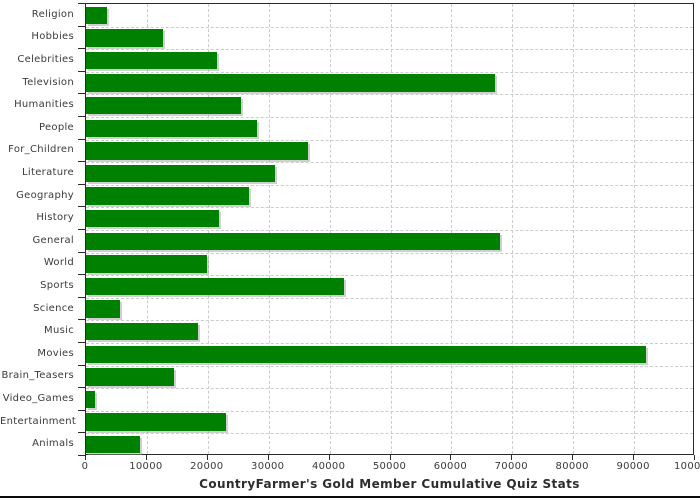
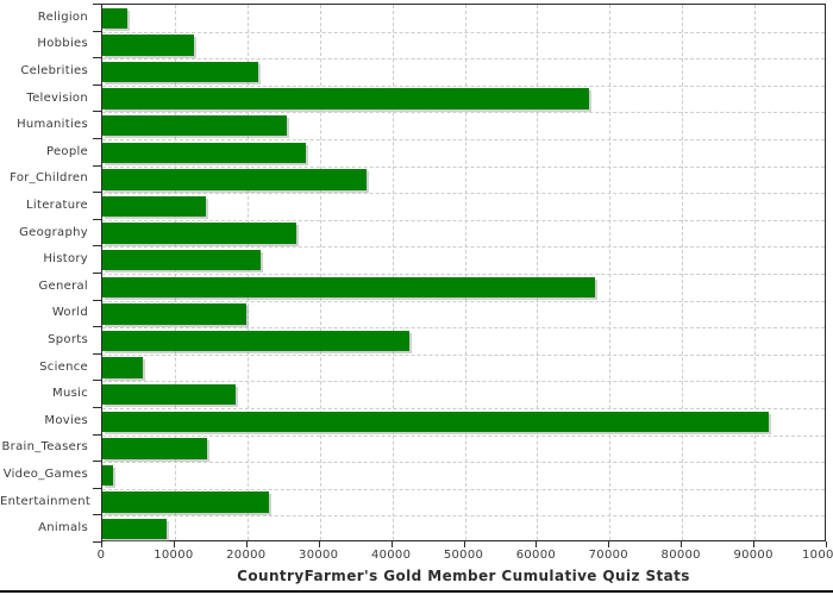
Literature: 31000 -> 14000
